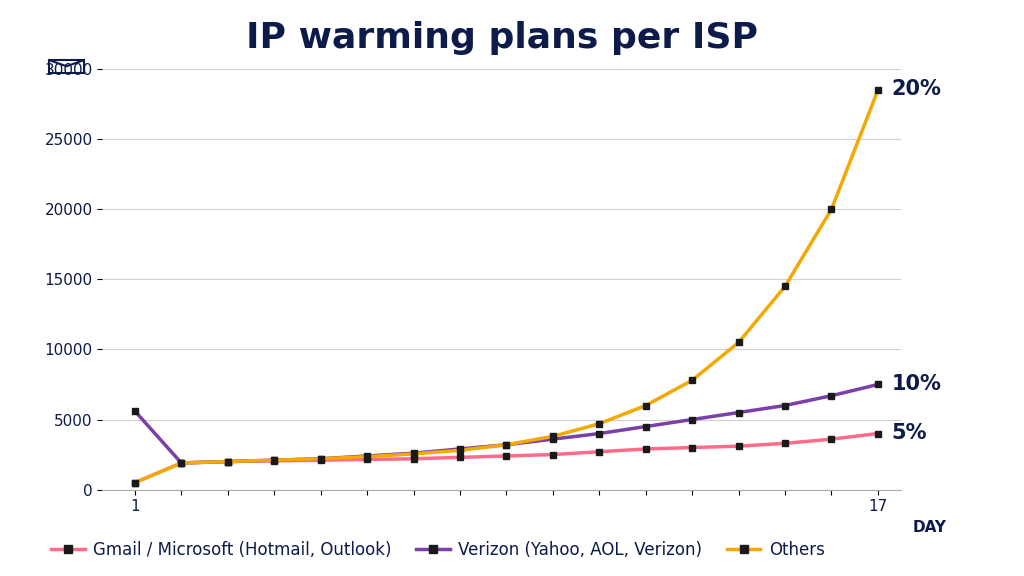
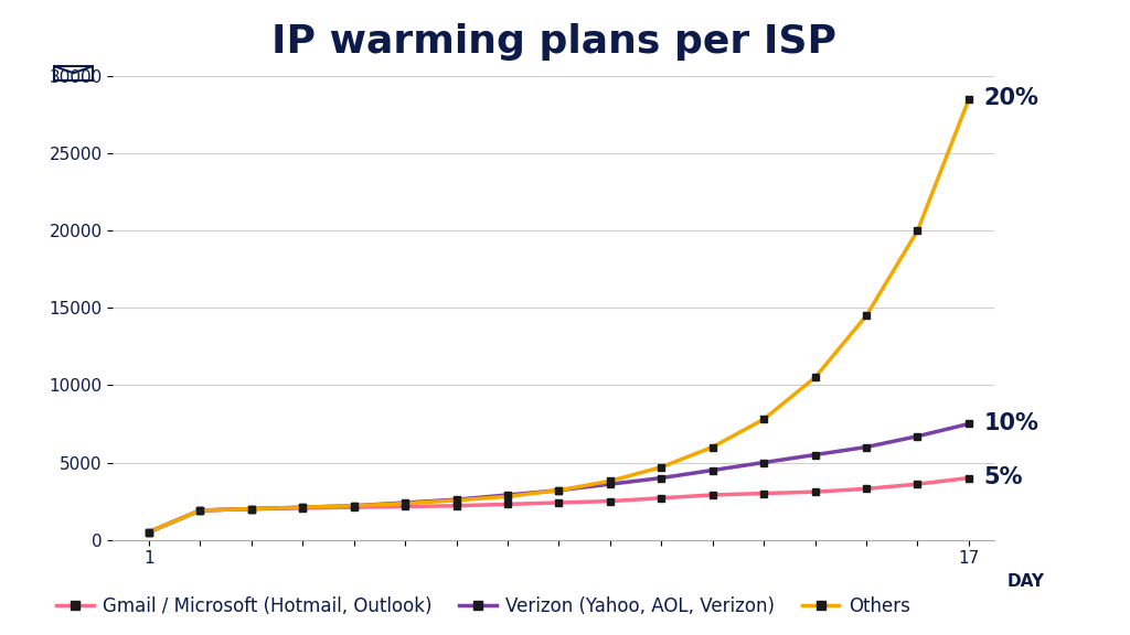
Verizon (Yahoo, AOL, Verizon)/1: 5600 -> 500
